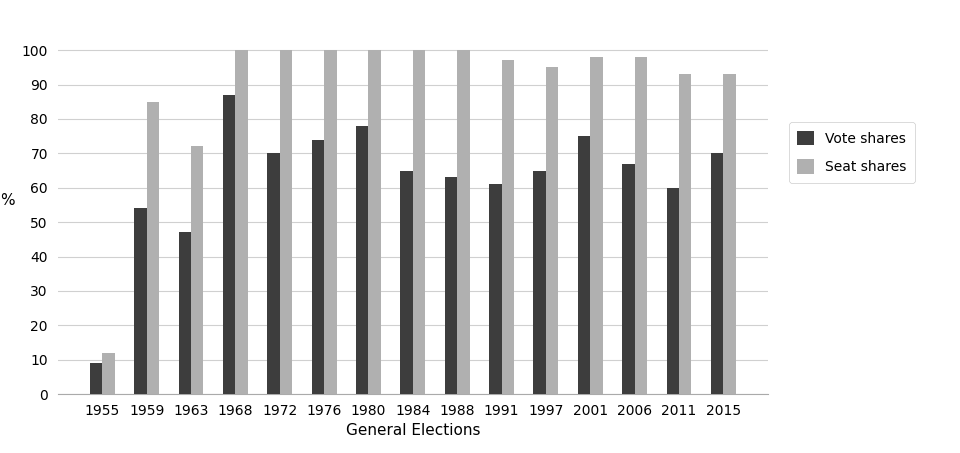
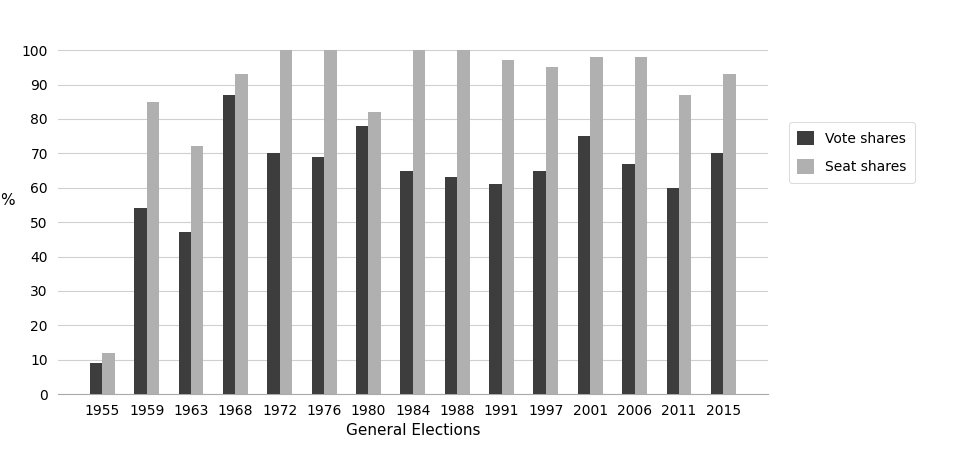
Seat shares/1968: 100 -> 93
Vote shares/1976: 74 -> 69
Seat shares/1980: 100 -> 82
Seat shares/2011: 93 -> 87
